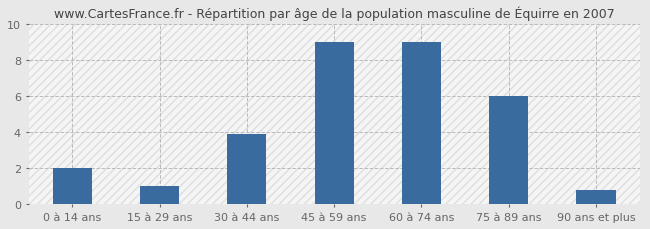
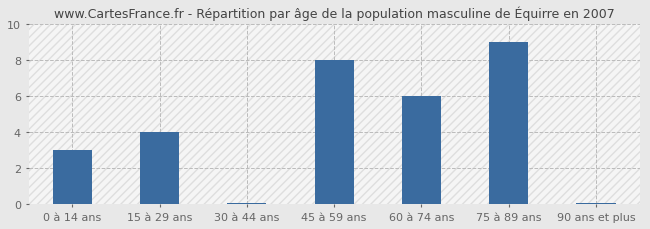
0 à 14 ans: 2.0 -> 3.0
15 à 29 ans: 1.0 -> 4.0
30 à 44 ans: 3.9 -> 0.1
45 à 59 ans: 9.0 -> 8.0
60 à 74 ans: 9.0 -> 6.0
75 à 89 ans: 6.0 -> 9.0
90 ans et plus: 0.8 -> 0.1
